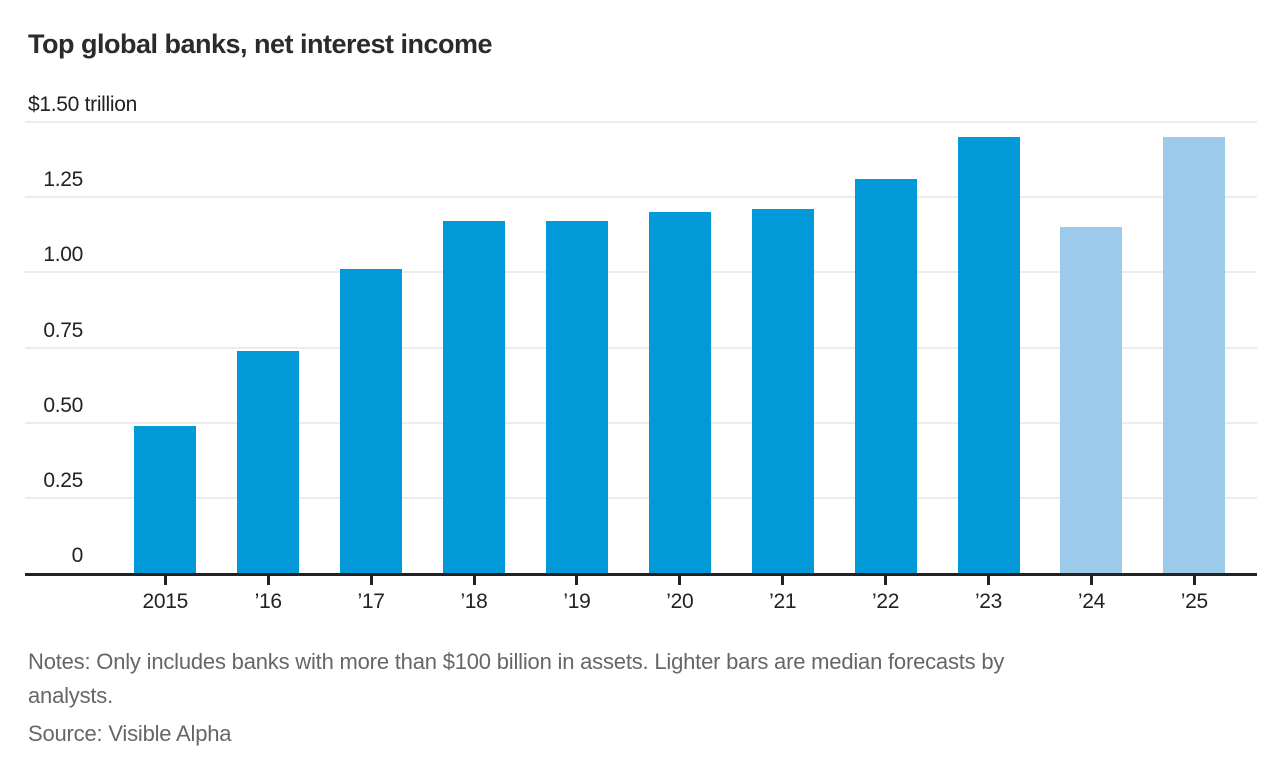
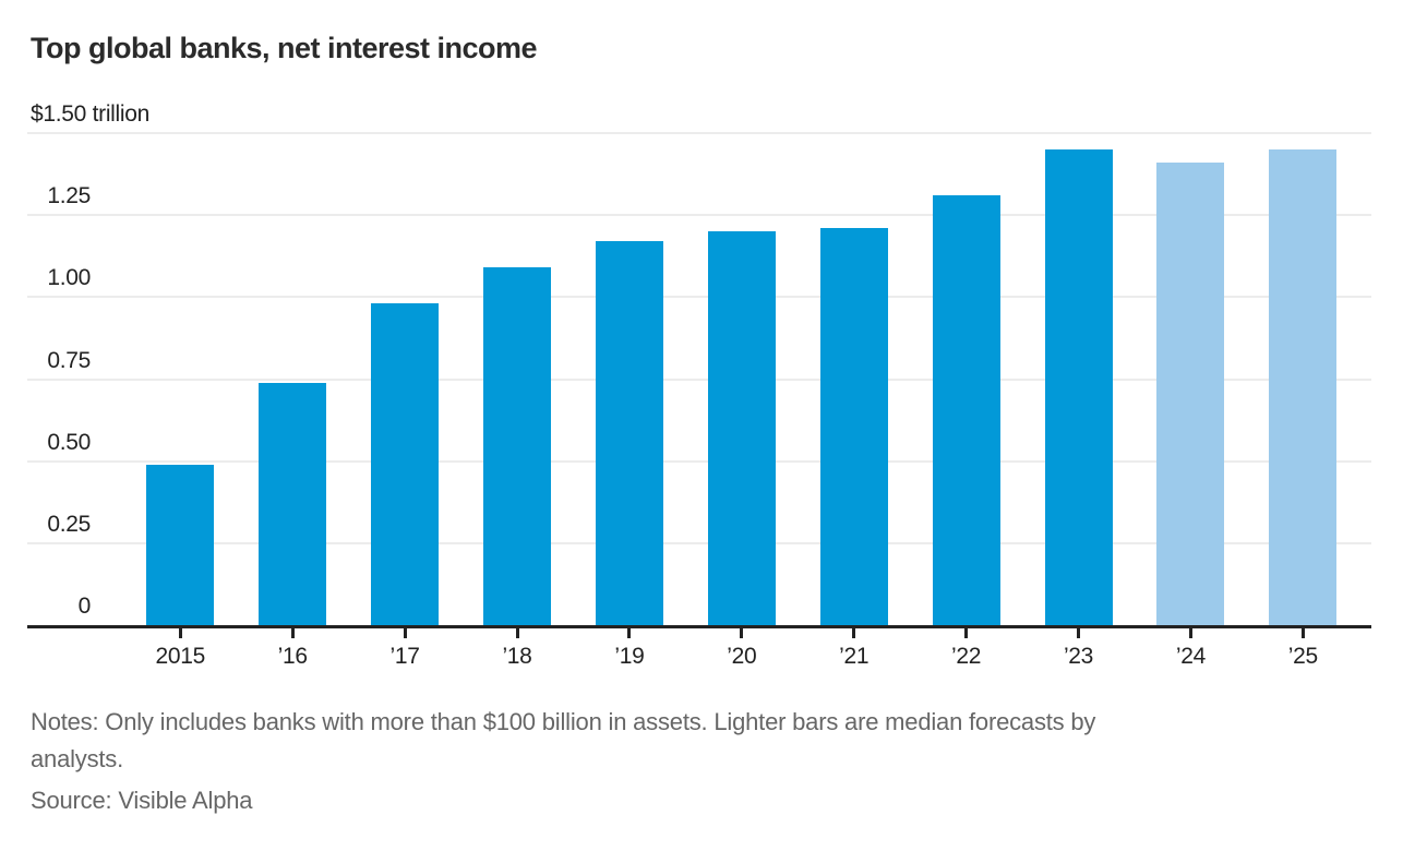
’17: 1.01 -> 0.98
’18: 1.17 -> 1.09
’24: 1.15 -> 1.41
